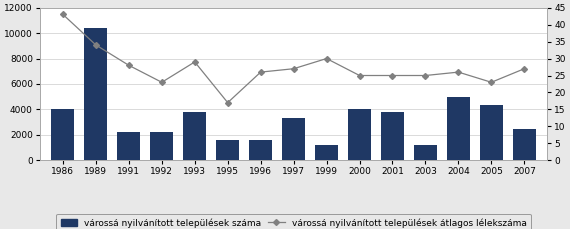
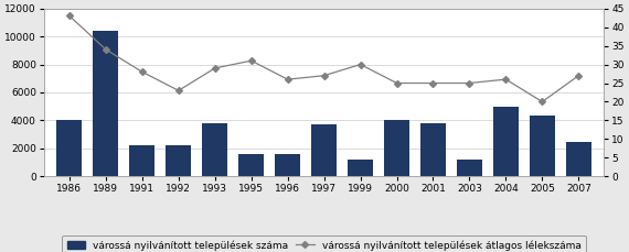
várossá nyilvánított települések átlagos lélekszáma/1995: 17 -> 31
várossá nyilvánított települések száma/1997: 3300 -> 3700
várossá nyilvánított települések átlagos lélekszáma/2005: 23 -> 20
